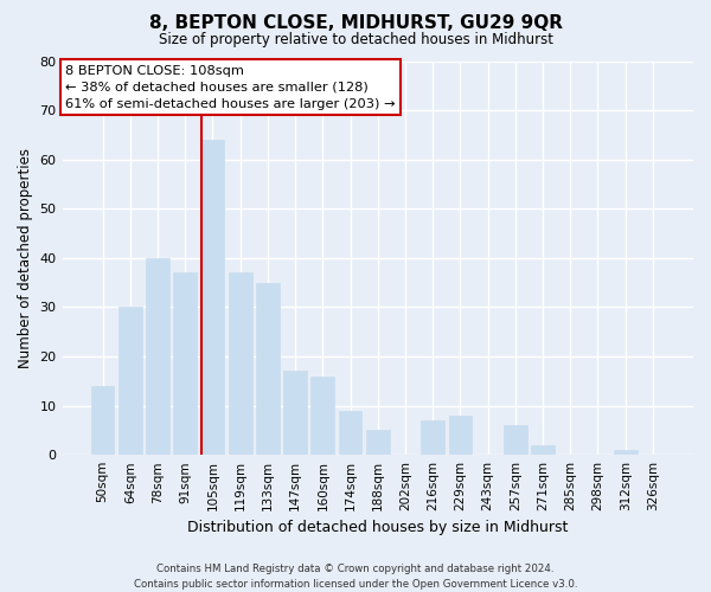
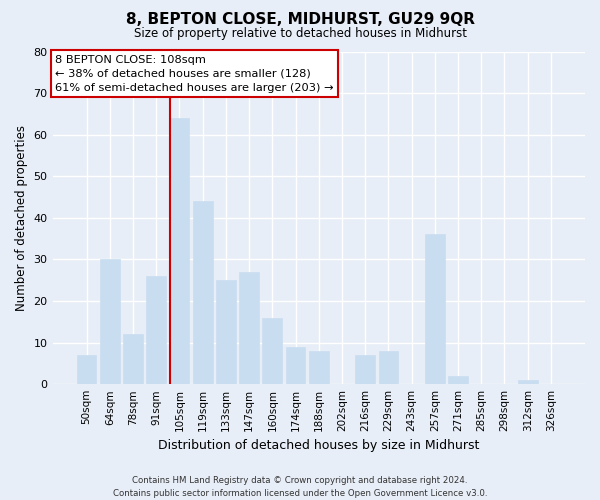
50sqm: 14 -> 7
78sqm: 40 -> 12
91sqm: 37 -> 26
119sqm: 37 -> 44
133sqm: 35 -> 25
147sqm: 17 -> 27
188sqm: 5 -> 8
257sqm: 6 -> 36
